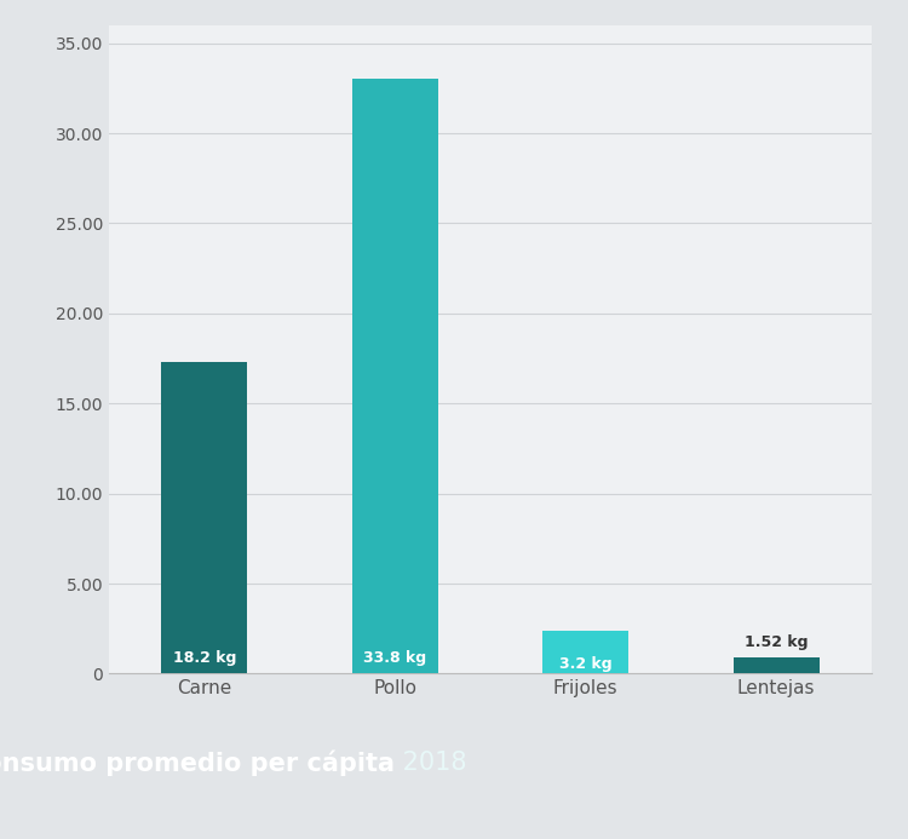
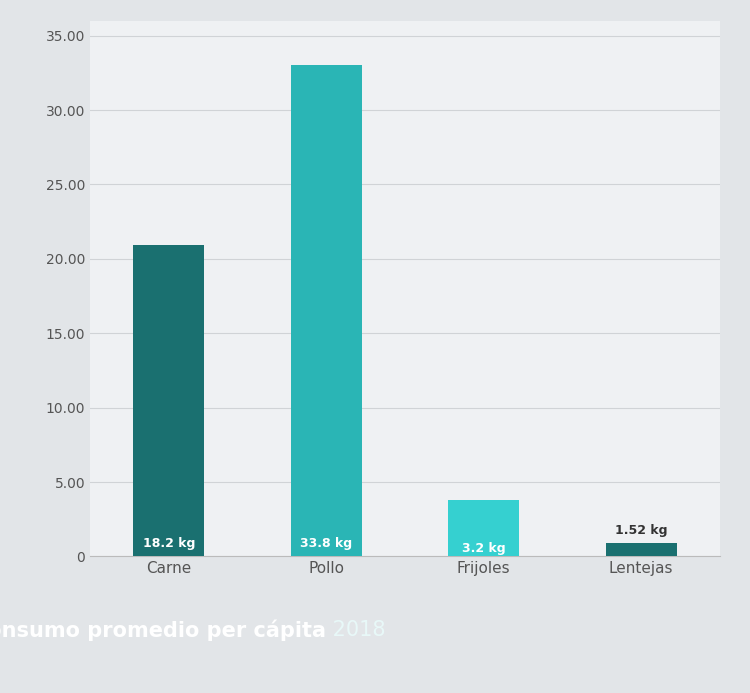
Carne: 17.3 -> 20.9
Frijoles: 2.4 -> 3.8
